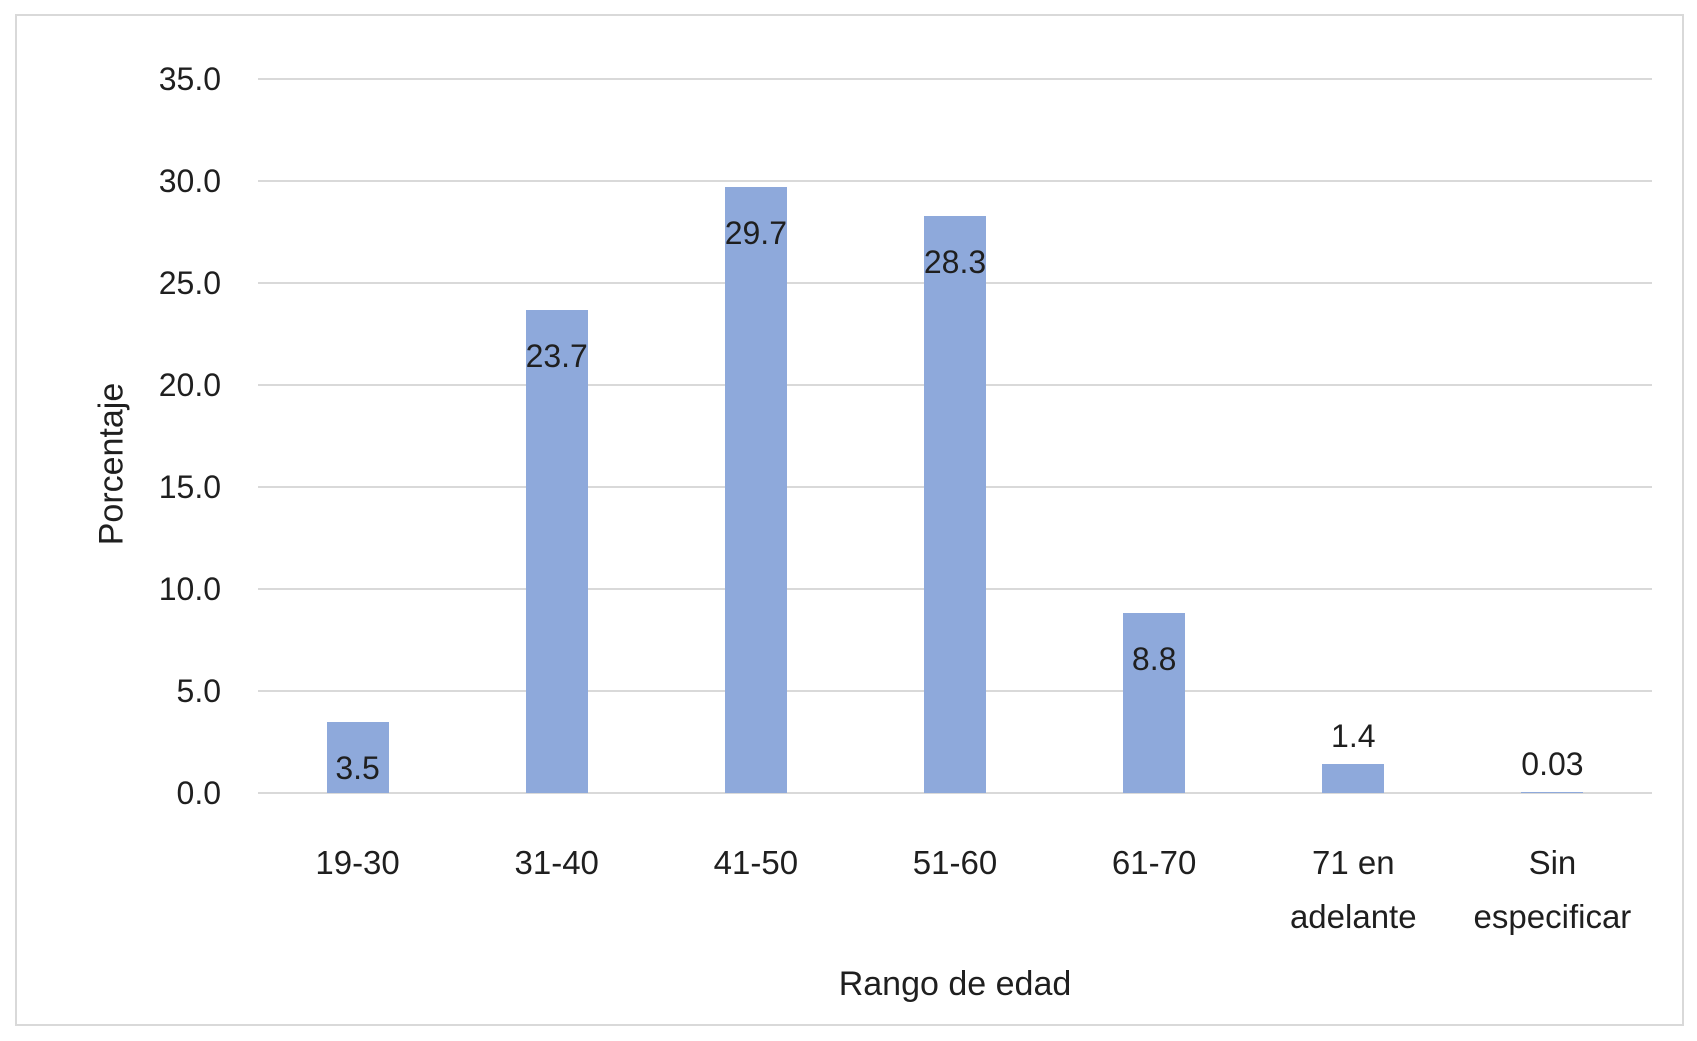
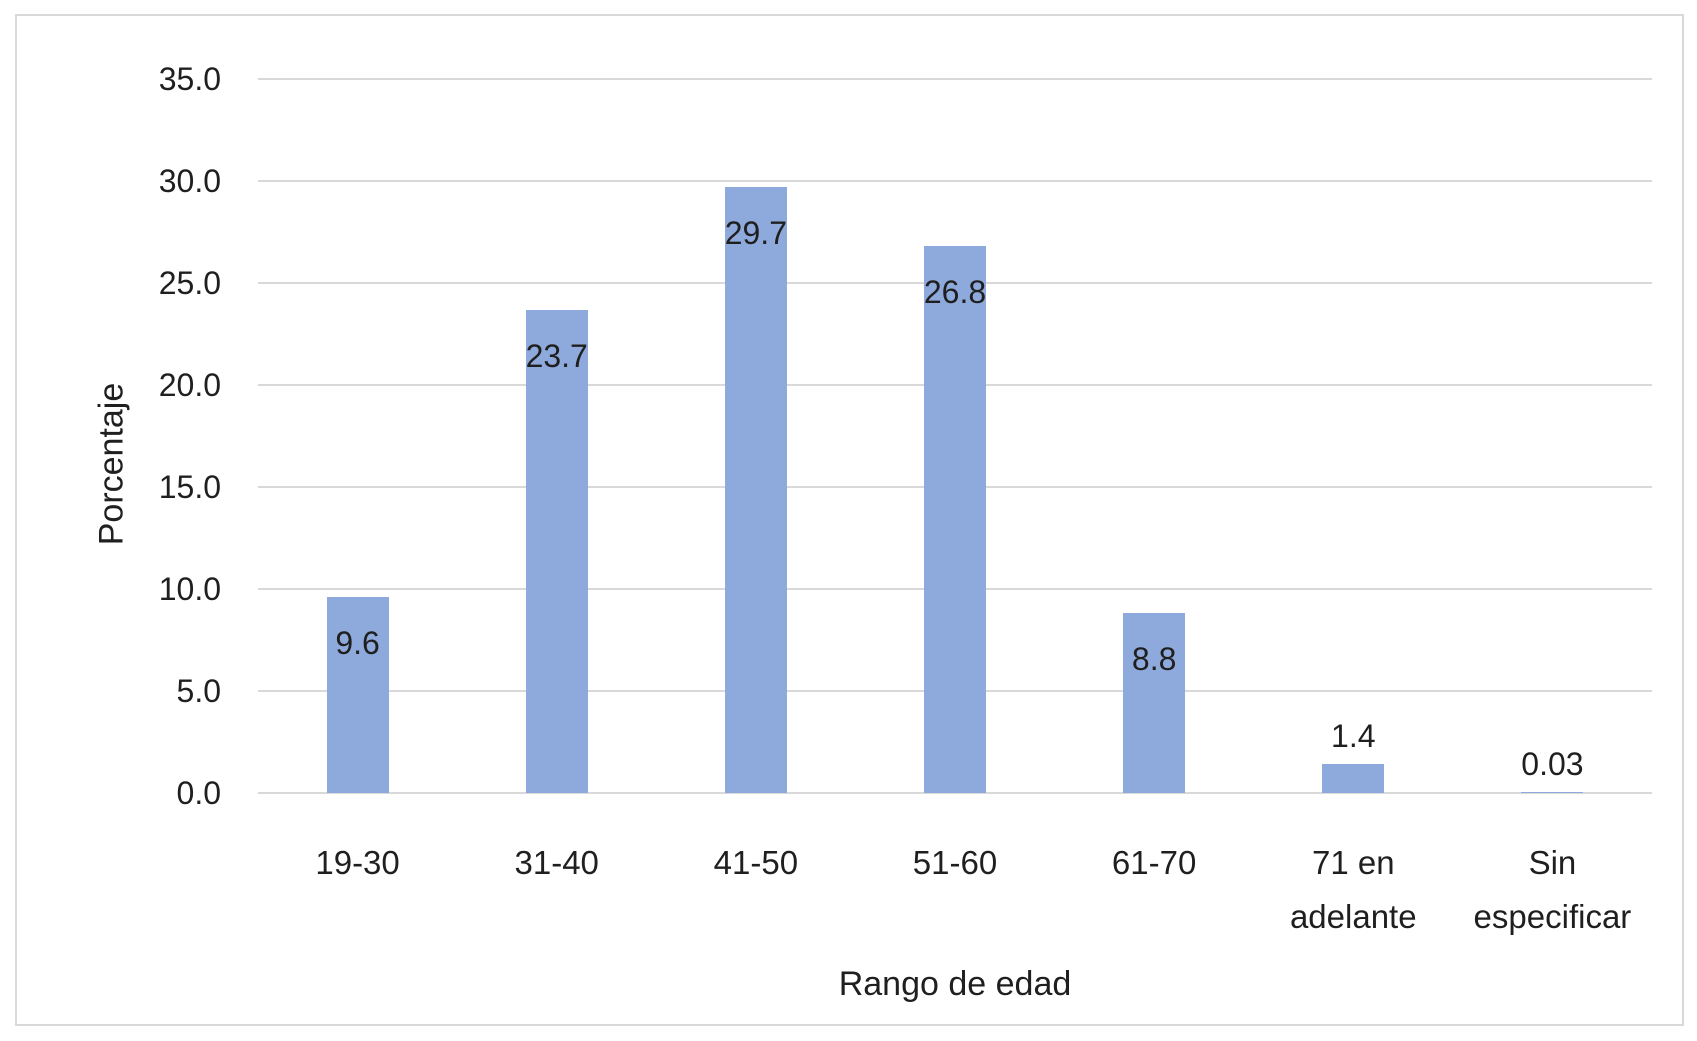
19-30: 3.5 -> 9.6
51-60: 28.3 -> 26.8
